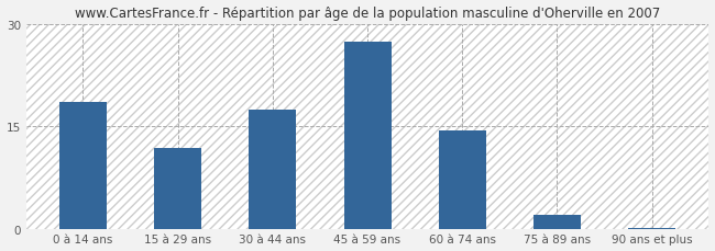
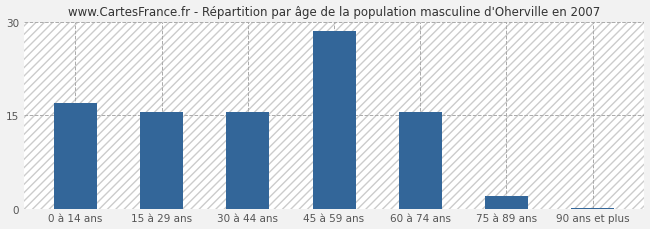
0 à 14 ans: 18.6 -> 17.0
15 à 29 ans: 11.8 -> 15.5
30 à 44 ans: 17.4 -> 15.5
45 à 59 ans: 27.4 -> 28.5
60 à 74 ans: 14.4 -> 15.5
